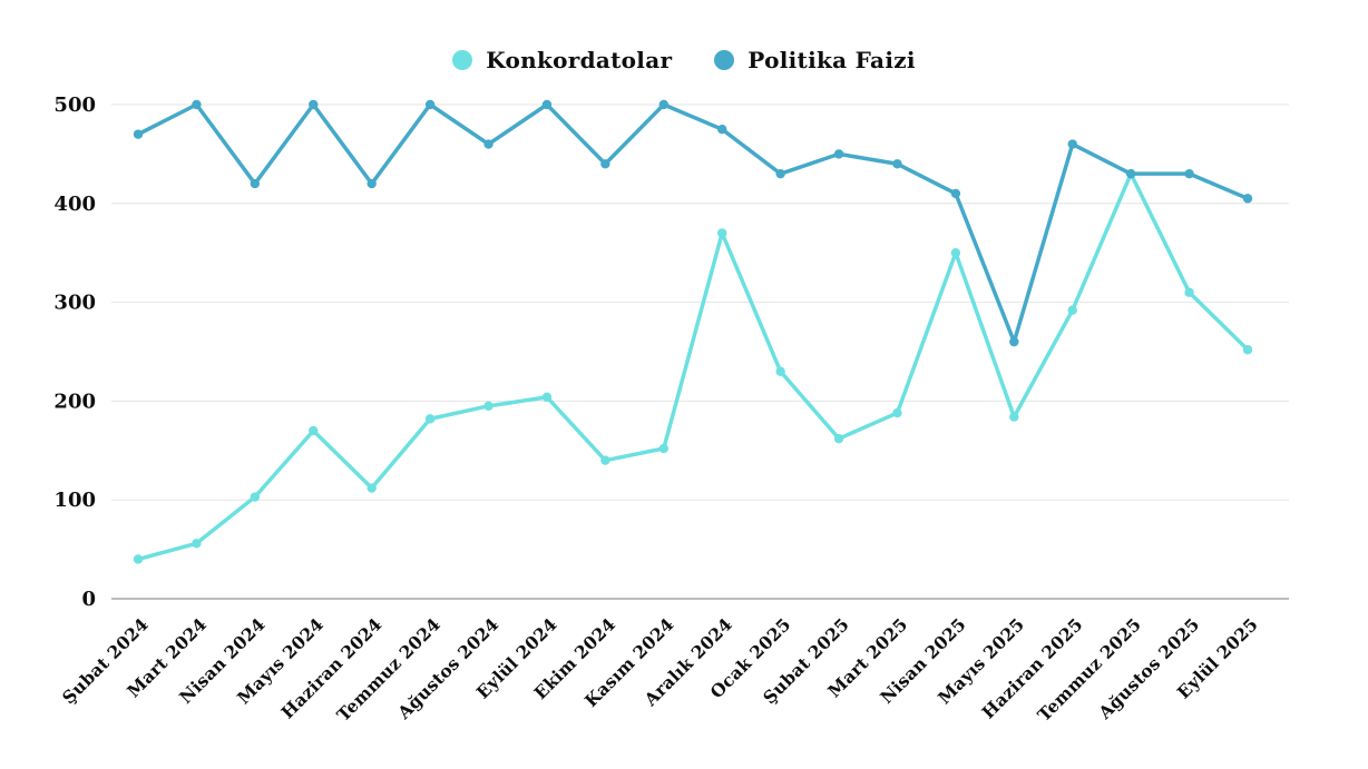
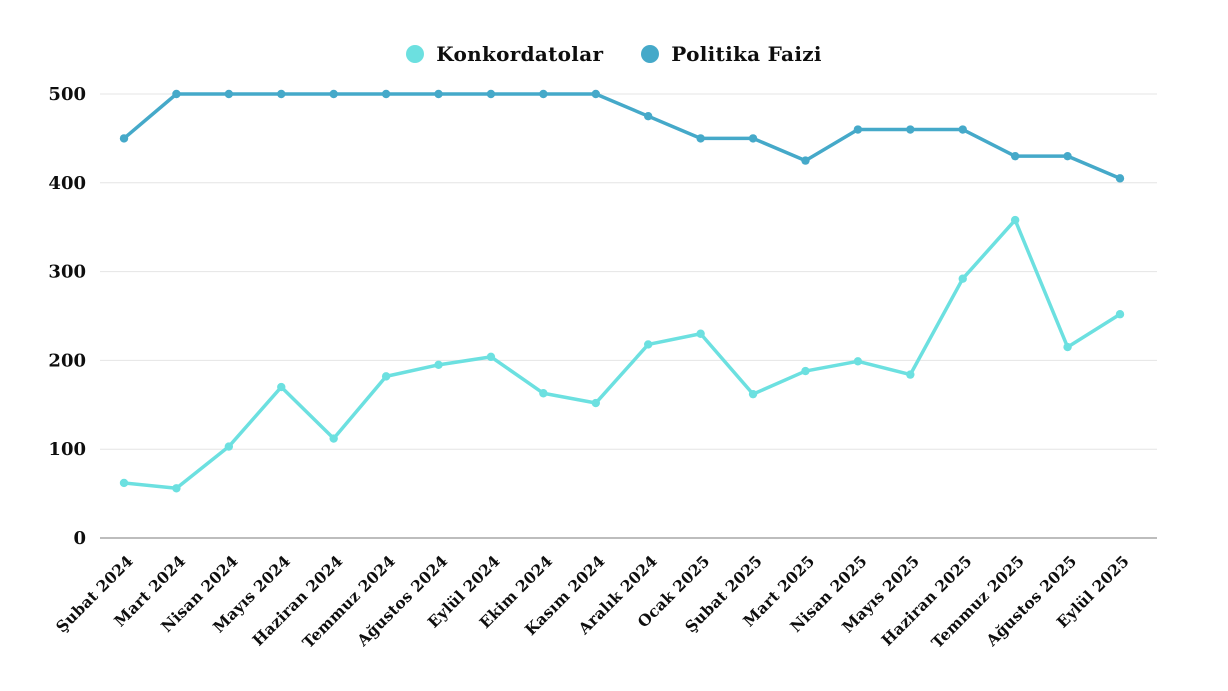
Konkordatolar/Şubat 2024: 40 -> 60
Politika Faizi/Şubat 2024: 470 -> 450
Politika Faizi/Nisan 2024: 420 -> 500
Politika Faizi/Haziran 2024: 420 -> 500
Politika Faizi/Ağustos 2024: 460 -> 500
Konkordatolar/Ekim 2024: 140 -> 160
Politika Faizi/Ekim 2024: 440 -> 500
Konkordatolar/Aralık 2024: 370 -> 220
Politika Faizi/Ocak 2025: 430 -> 450
Politika Faizi/Mart 2025: 440 -> 420
Konkordatolar/Nisan 2025: 350 -> 200
Politika Faizi/Nisan 2025: 410 -> 460
Politika Faizi/Mayıs 2025: 260 -> 460
Konkordatolar/Temmuz 2025: 430 -> 360
Konkordatolar/Ağustos 2025: 310 -> 220
